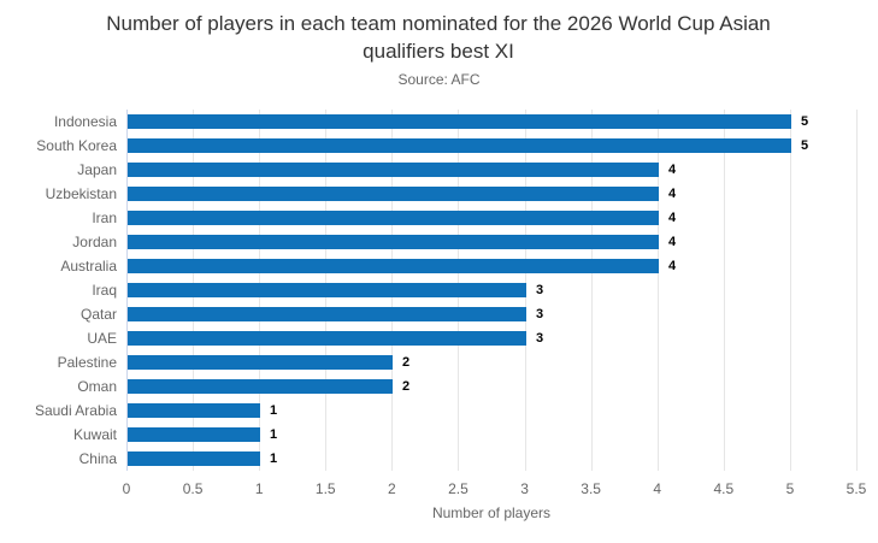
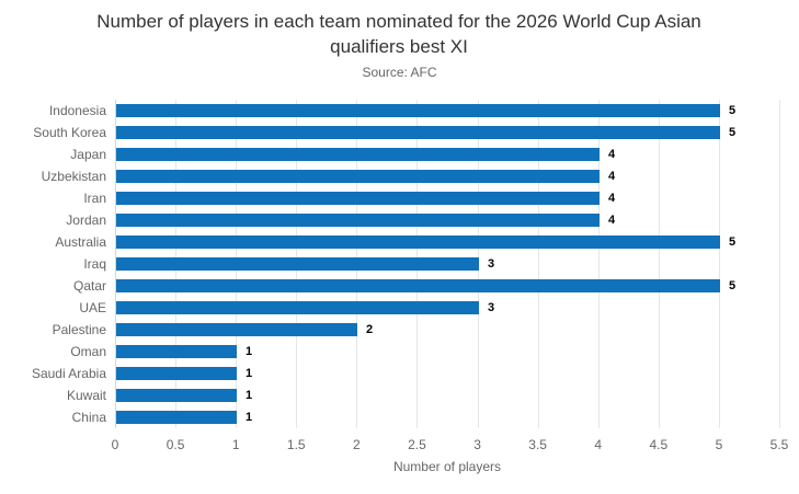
Australia: 4 -> 5
Qatar: 3 -> 5
Oman: 2 -> 1
